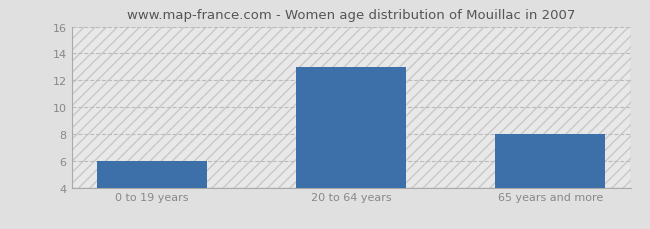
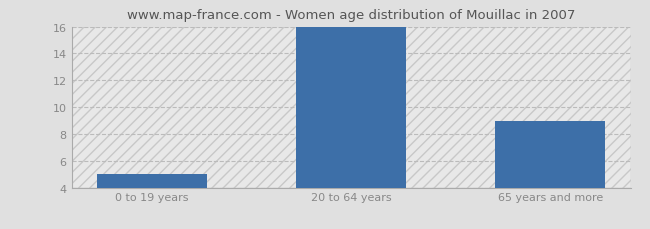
0 to 19 years: 6 -> 5
20 to 64 years: 13 -> 16
65 years and more: 8 -> 9
